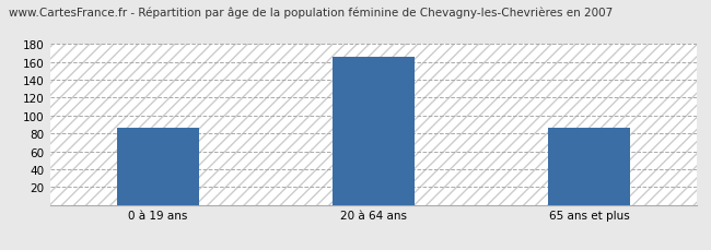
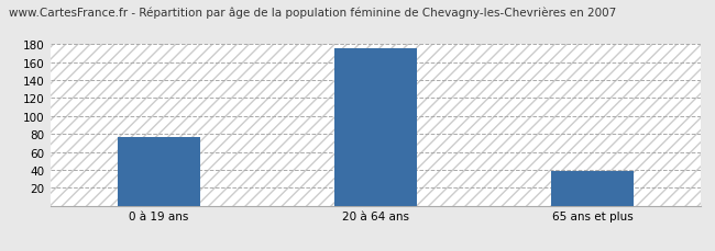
0 à 19 ans: 86 -> 76
20 à 64 ans: 166 -> 175
65 ans et plus: 86 -> 39
